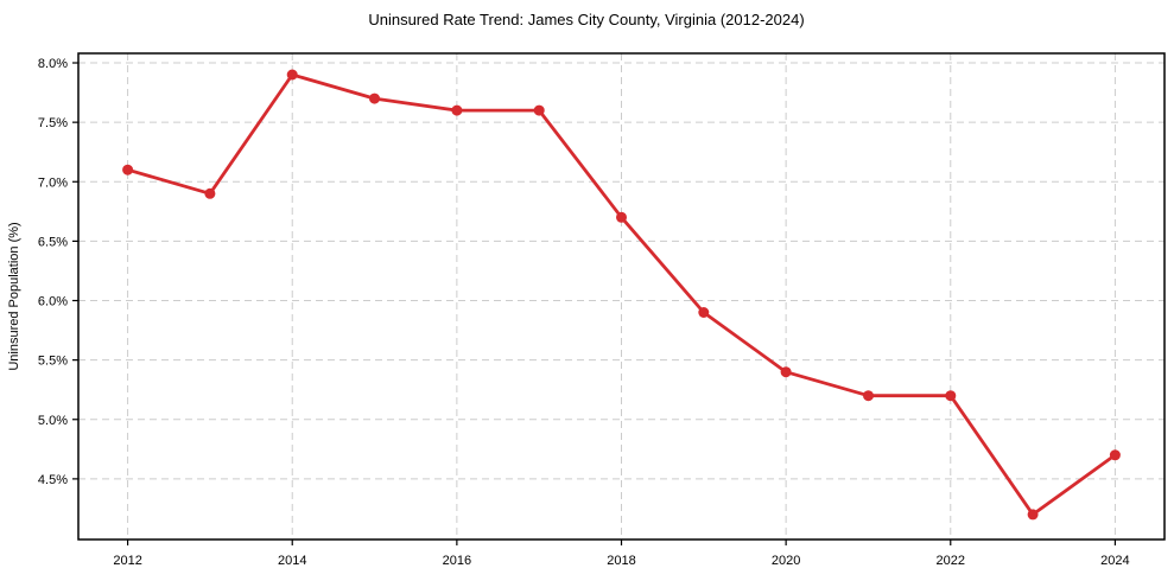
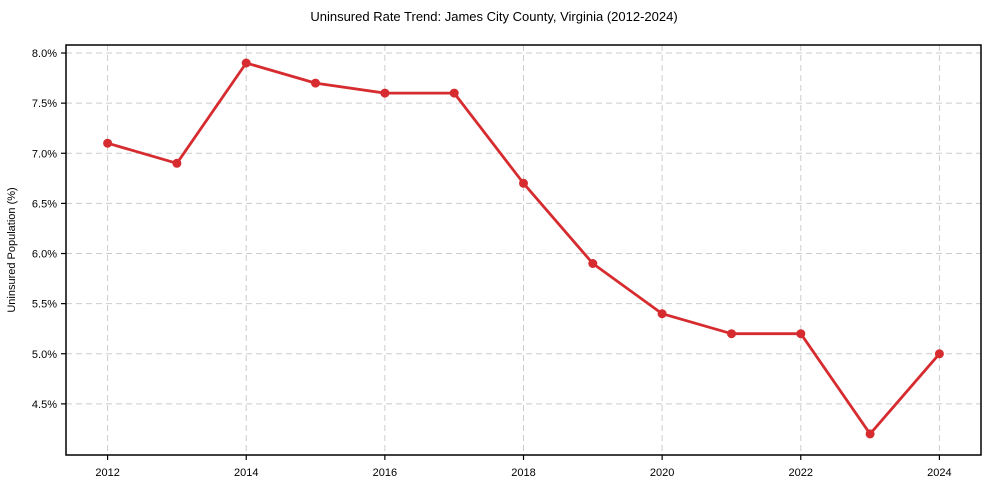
2024: 4.7% -> 5.0%
